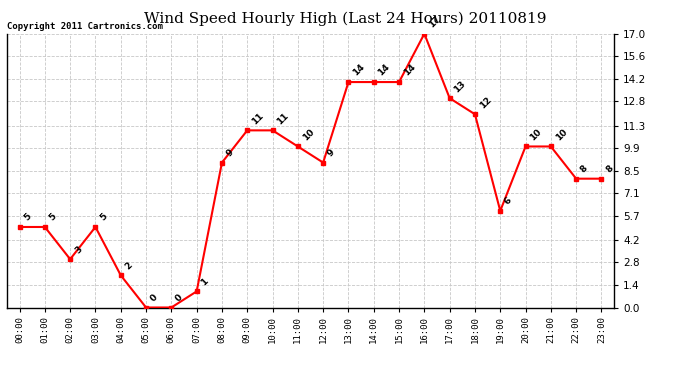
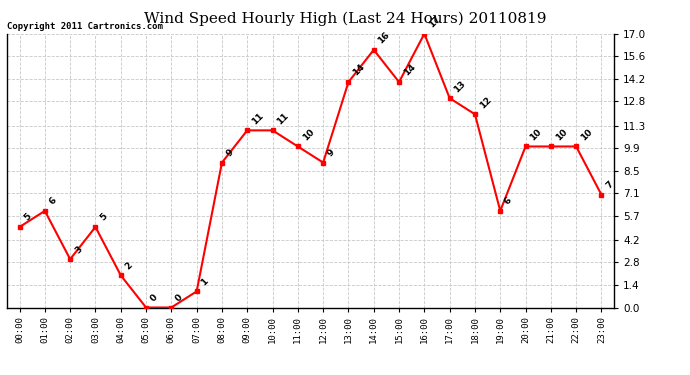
01:00: 5 -> 6
14:00: 14 -> 16
22:00: 8 -> 10
23:00: 8 -> 7
